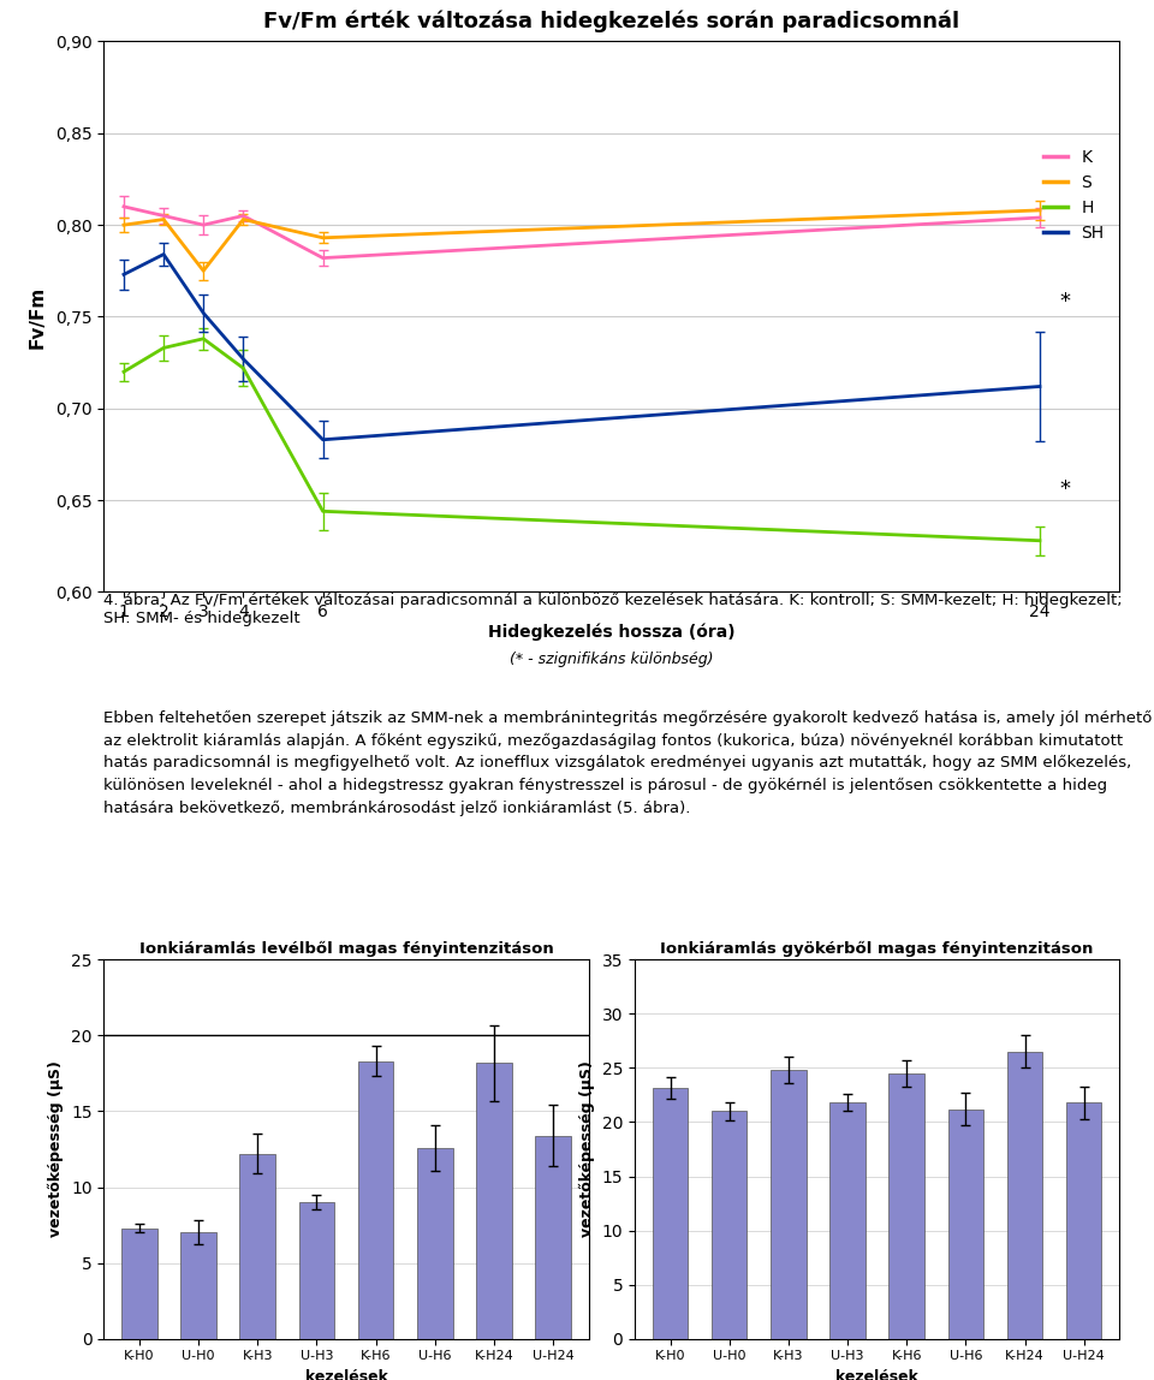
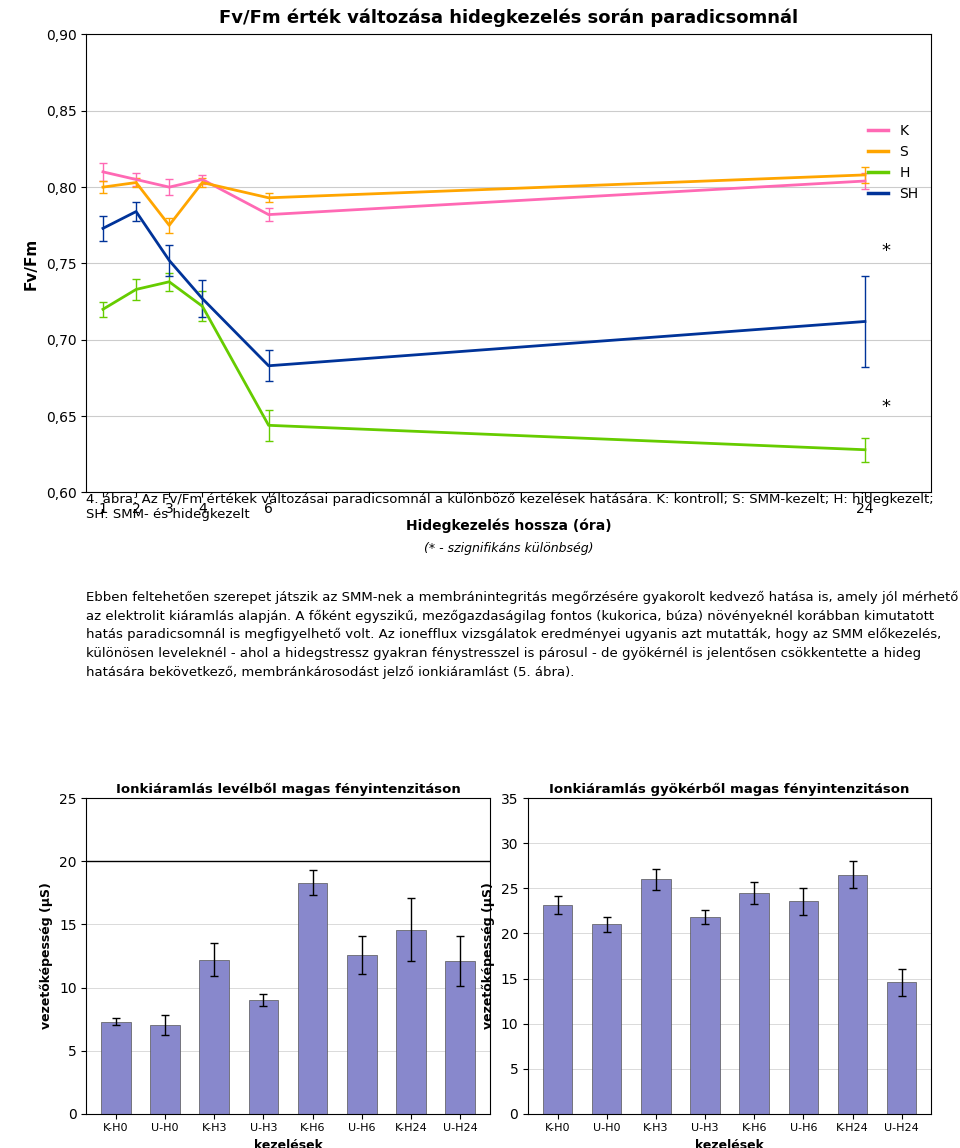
Ionkiáramlás levélből magas fényintenzitáson/K-H24: 18.2 -> 14.6
Ionkiáramlás levélből magas fényintenzitáson/U-H24: 13.4 -> 12.1
Ionkiáramlás gyökérből magas fényintenzitáson/K-H3: 24.8 -> 26.0
Ionkiáramlás gyökérből magas fényintenzitáson/U-H6: 21.2 -> 23.6
Ionkiáramlás gyökérből magas fényintenzitáson/U-H24: 21.8 -> 14.6
